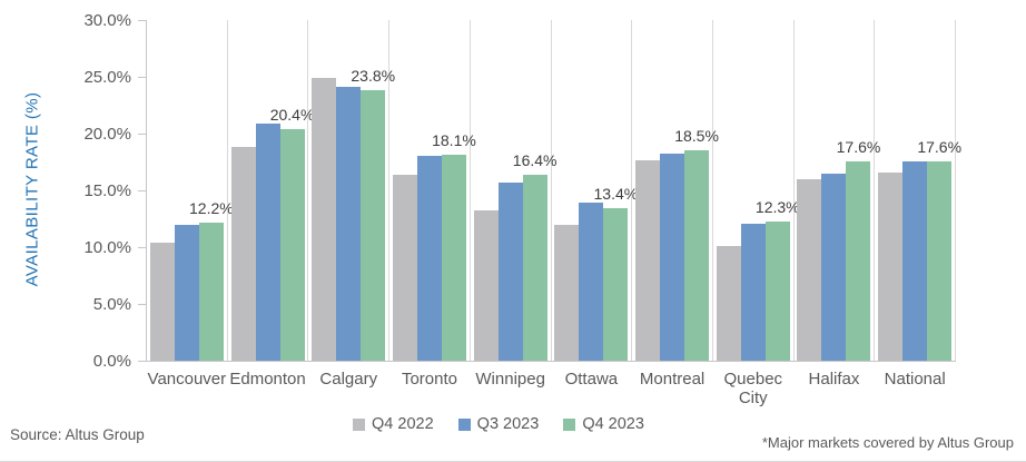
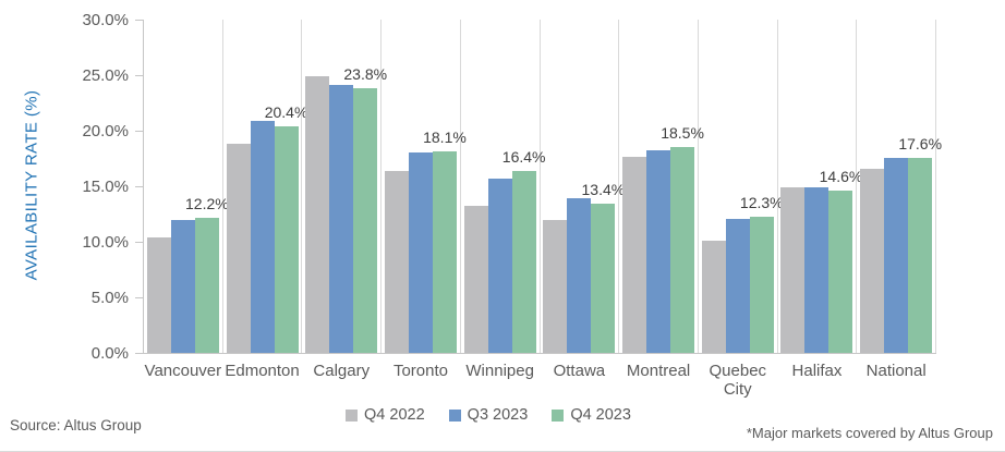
Q4 2022/Halifax: 16.0% -> 14.9%
Q3 2023/Halifax: 16.5% -> 14.9%
Q4 2023/Halifax: 17.6% -> 14.6%
